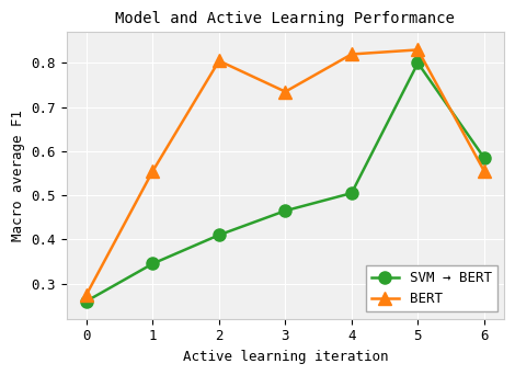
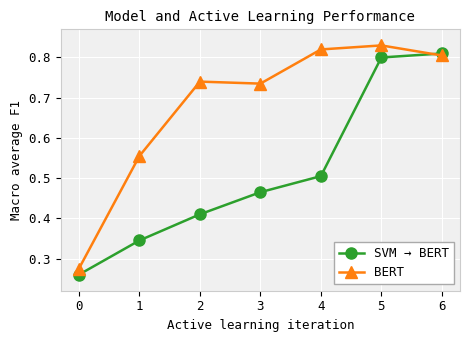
BERT/2: 0.805 -> 0.740
SVM → BERT/6: 0.585 -> 0.810
BERT/6: 0.555 -> 0.805
